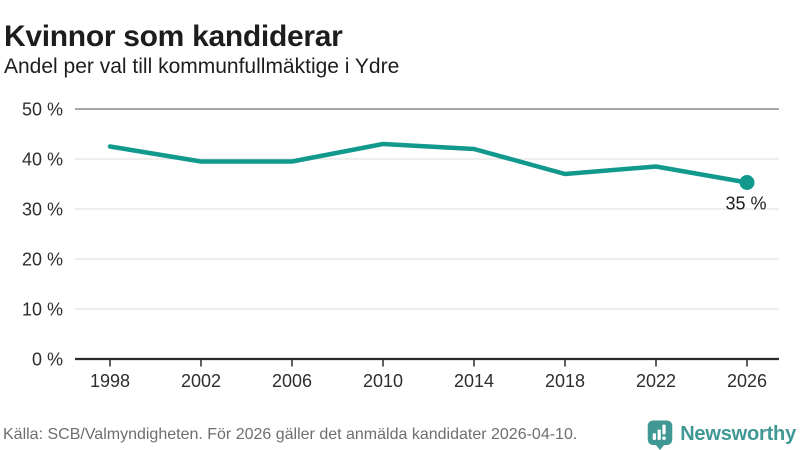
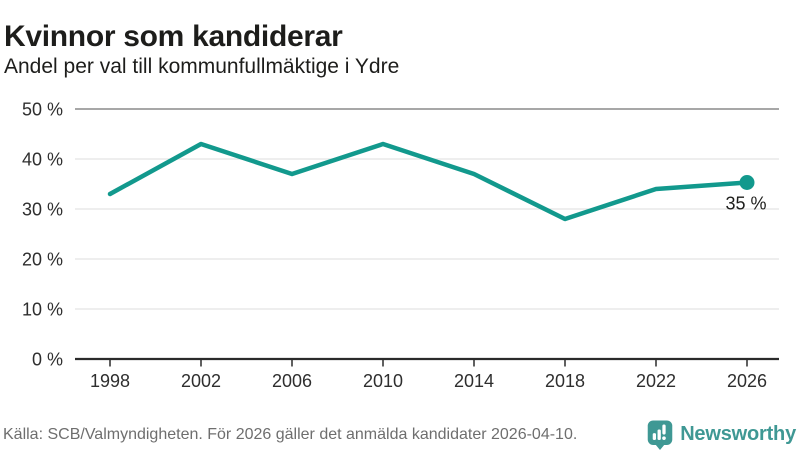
1998: 42% -> 33%
2002: 40% -> 43%
2006: 40% -> 37%
2014: 42% -> 37%
2018: 37% -> 28%
2022: 38% -> 34%
